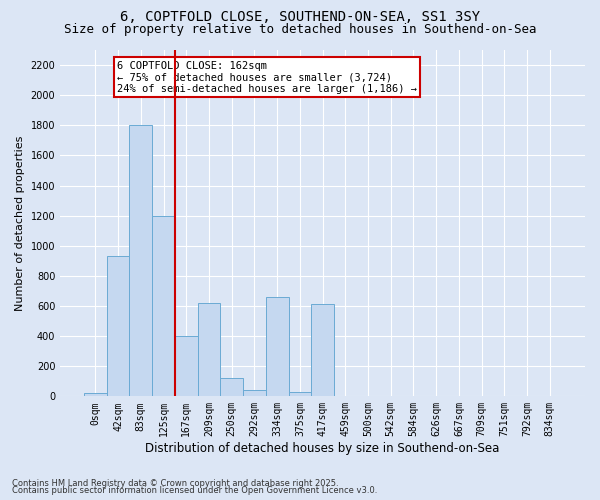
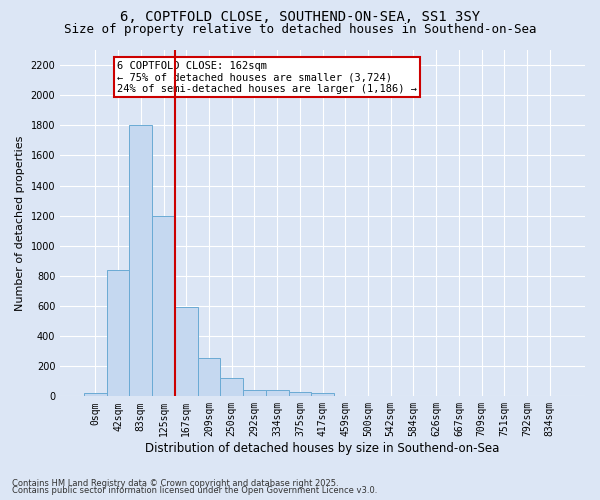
42sqm: 930 -> 840
167sqm: 400 -> 590
209sqm: 620 -> 260
334sqm: 660 -> 40
417sqm: 610 -> 20
